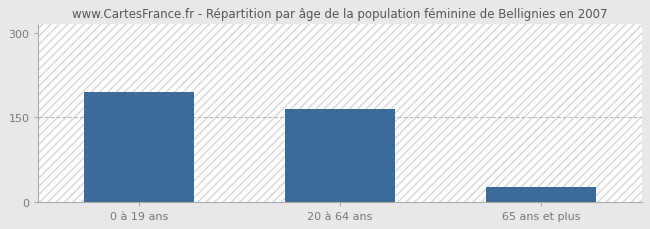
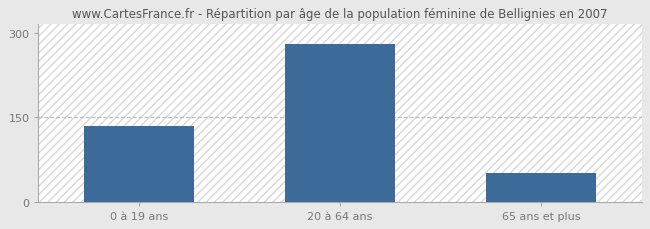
0 à 19 ans: 194 -> 135
20 à 64 ans: 164 -> 280
65 ans et plus: 26 -> 50
